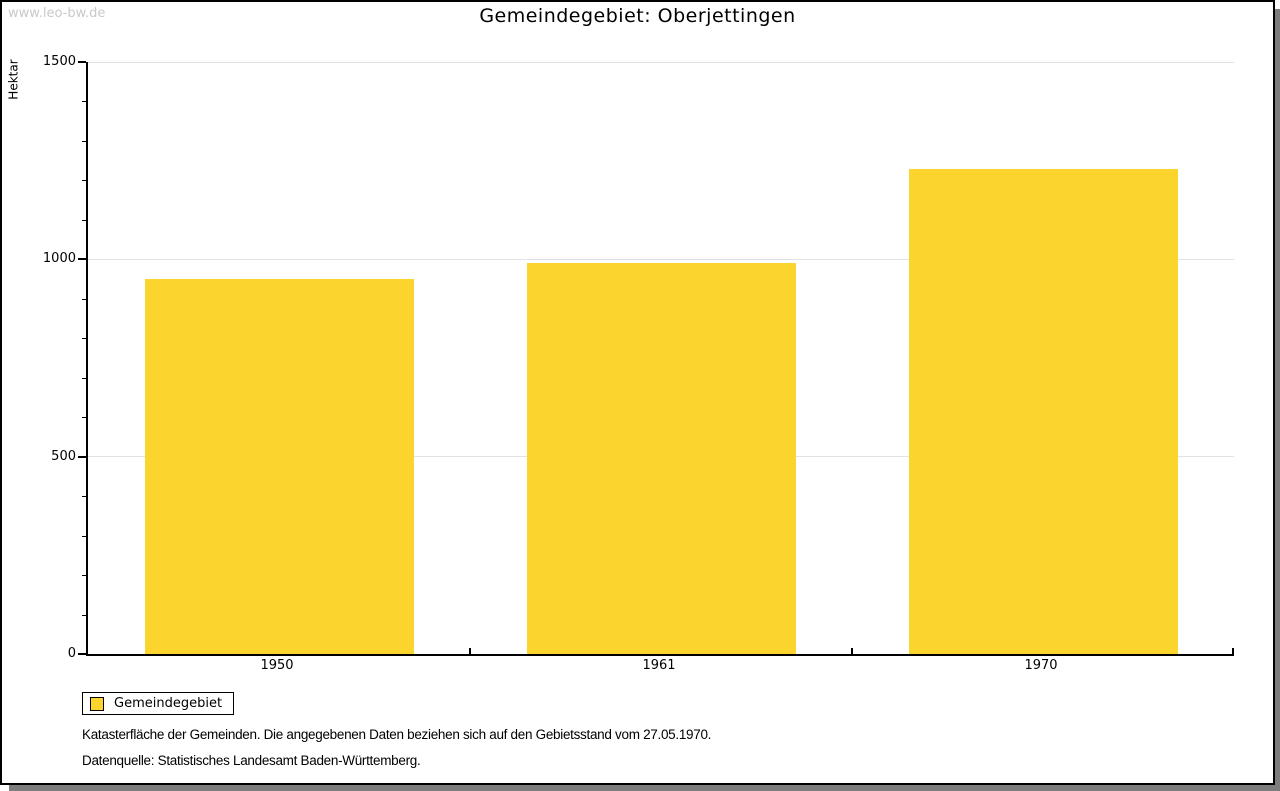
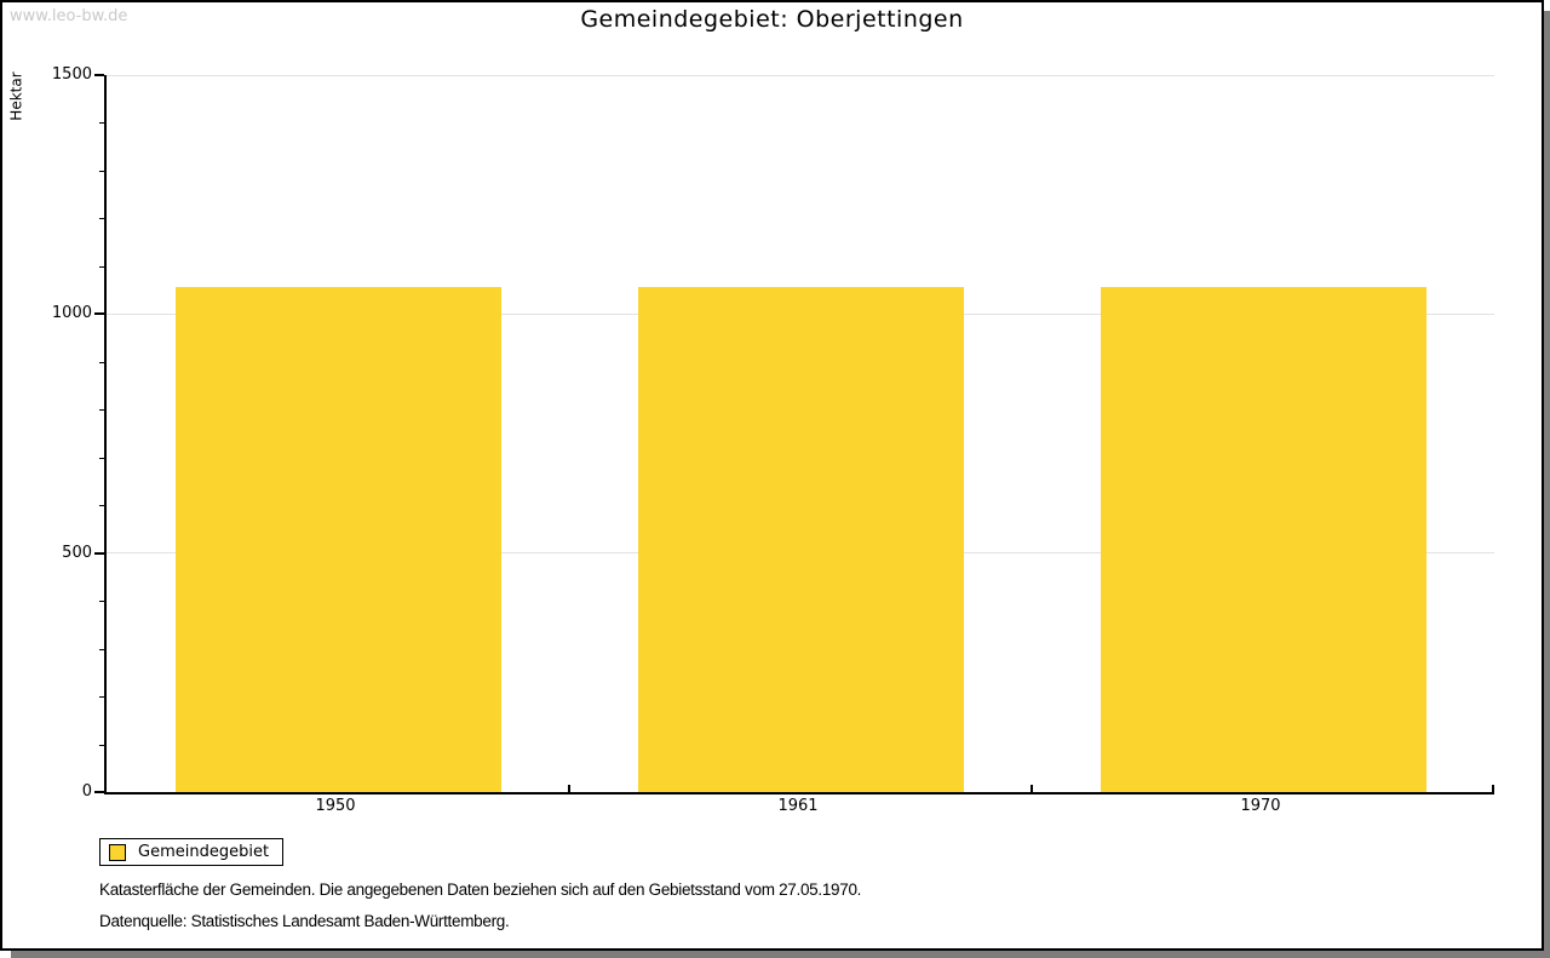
1950: 950 -> 1060
1961: 990 -> 1060
1970: 1230 -> 1060
